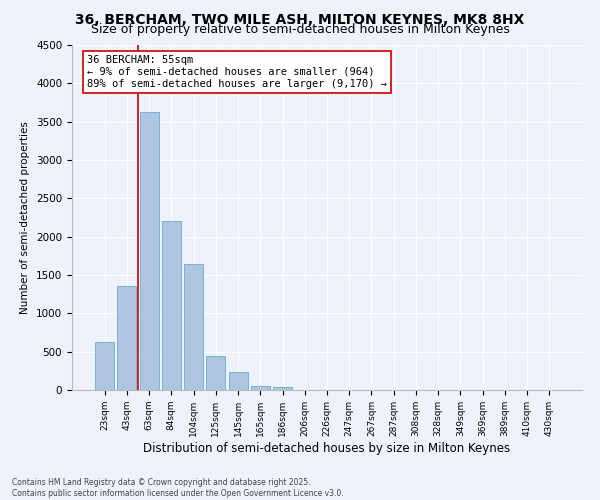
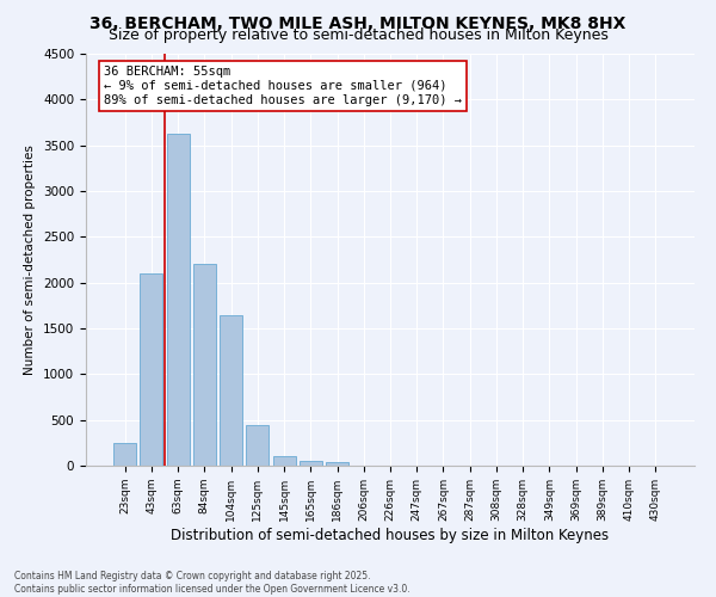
23sqm: 620 -> 250
43sqm: 1360 -> 2100
145sqm: 240 -> 100
